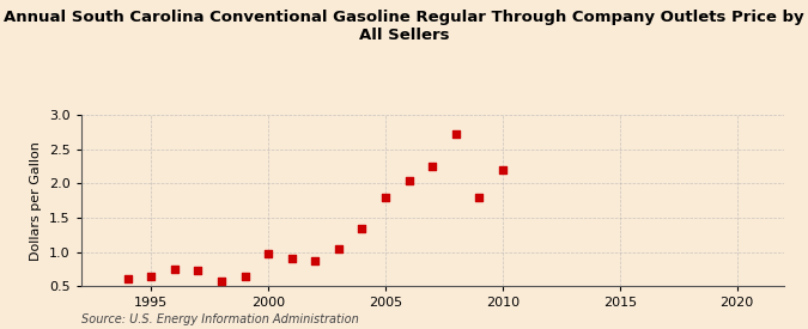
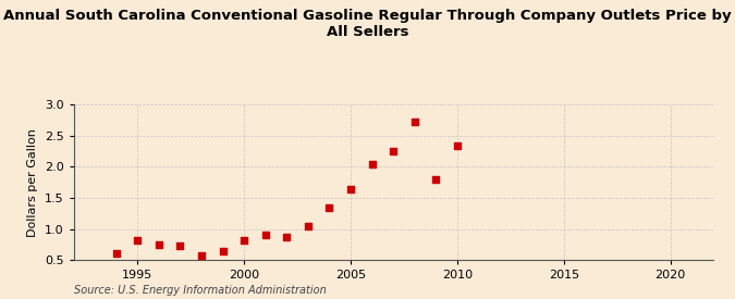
1995: 0.65 -> 0.82
2000: 0.98 -> 0.82
2005: 1.80 -> 1.64
2010: 2.20 -> 2.34
